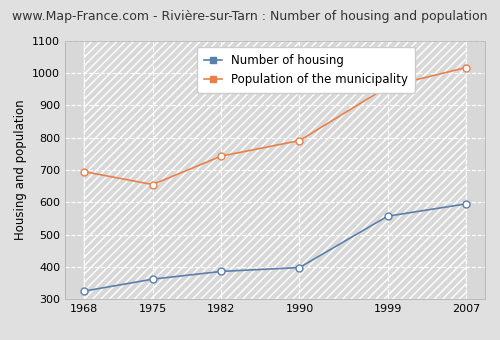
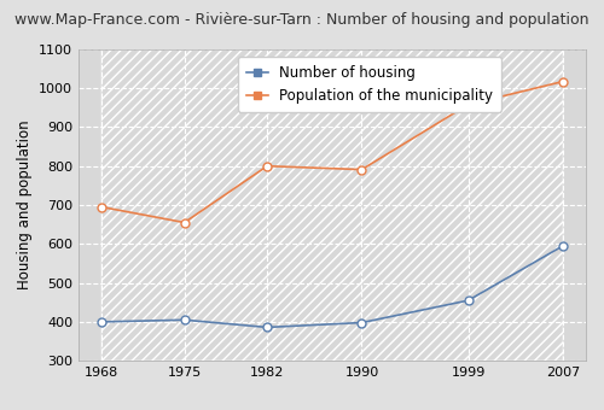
Number of housing/1968: 325 -> 400
Number of housing/1975: 362 -> 405
Population of the municipality/1982: 743 -> 800
Number of housing/1999: 557 -> 455
